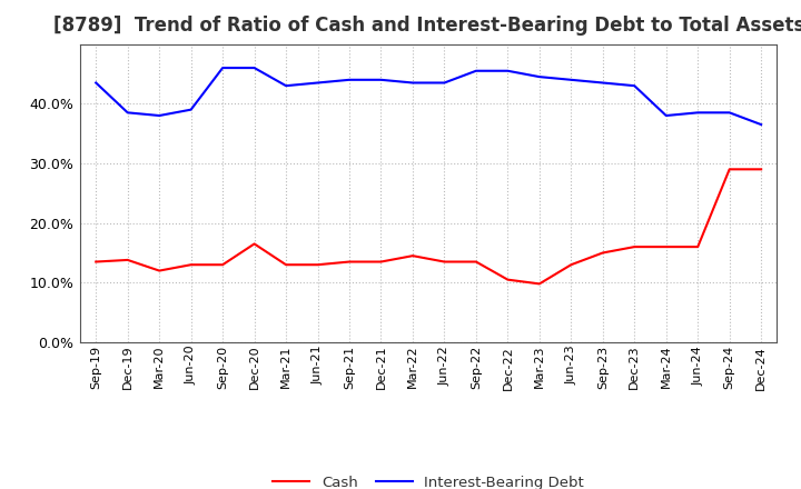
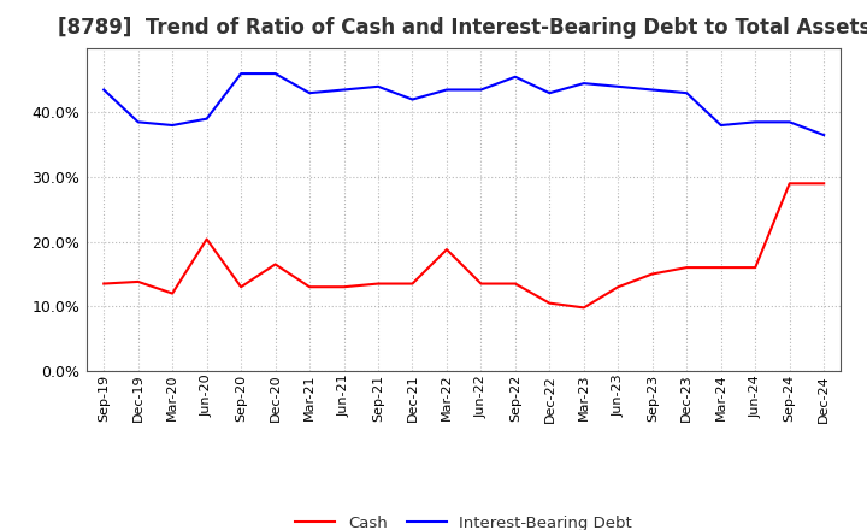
Cash/Jun-20: 13.0% -> 20.4%
Interest-Bearing Debt/Dec-21: 44.0% -> 42.0%
Cash/Mar-22: 14.5% -> 18.8%
Interest-Bearing Debt/Dec-22: 45.5% -> 43.0%
